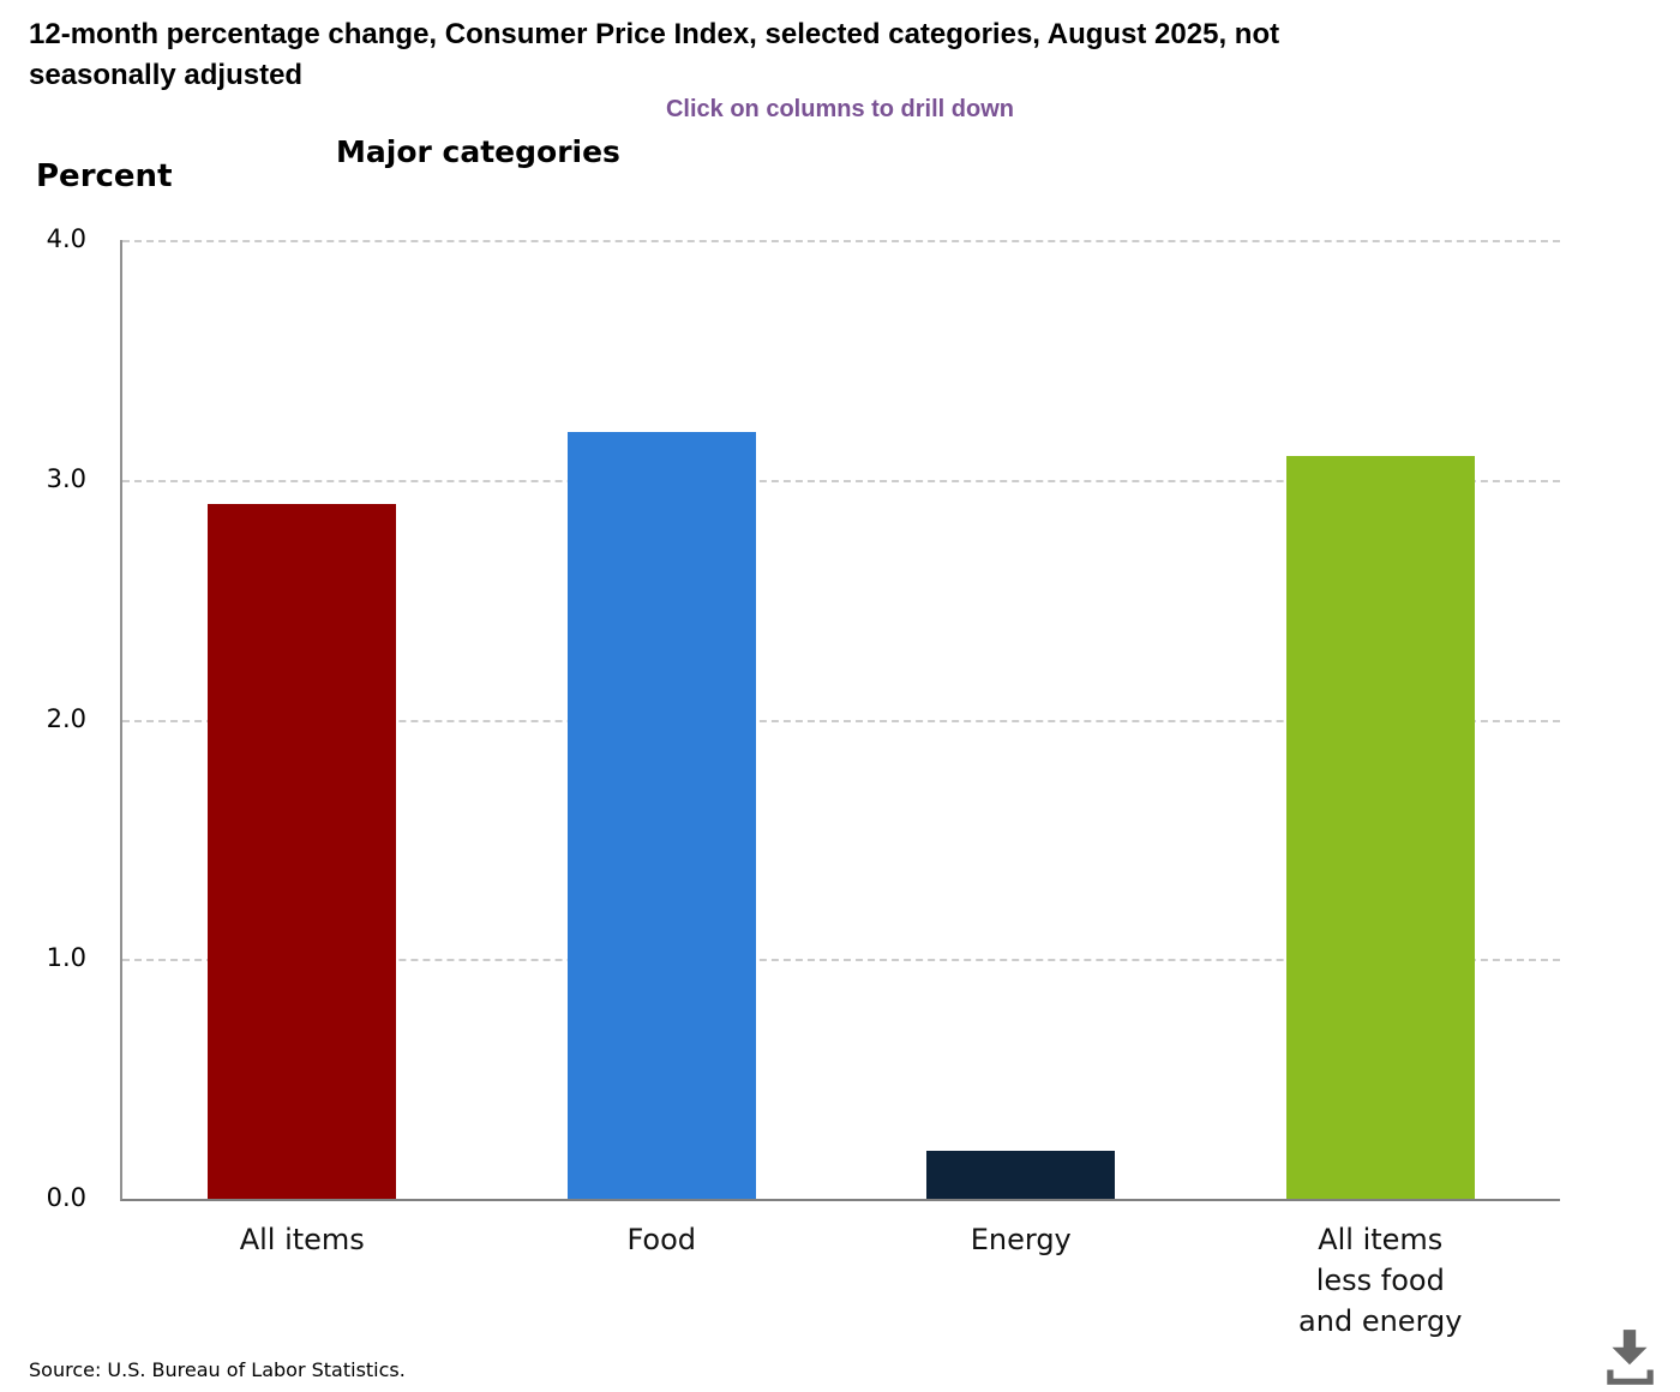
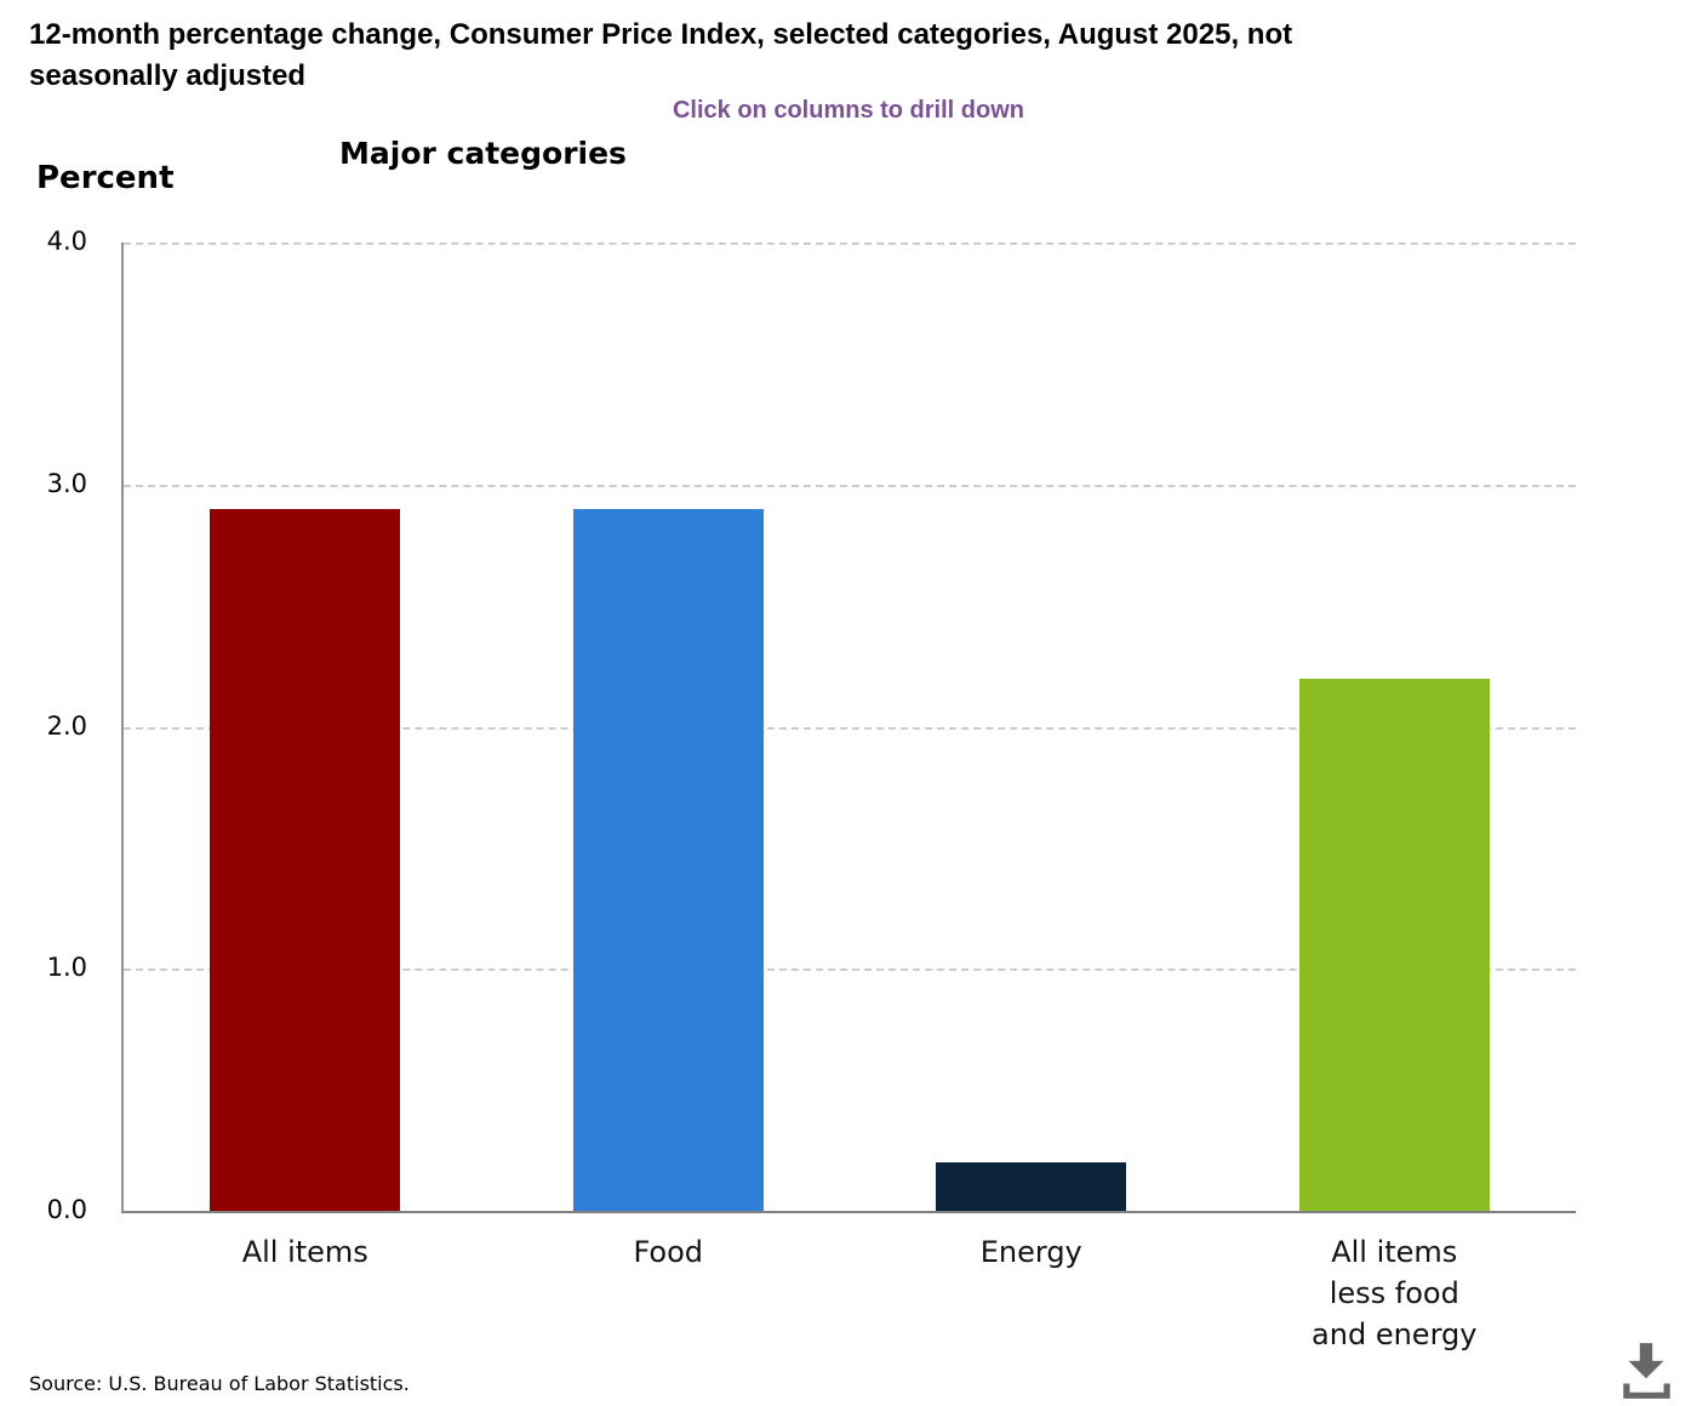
Food: 3.2 -> 2.9
All items less food and energy: 3.1 -> 2.2
